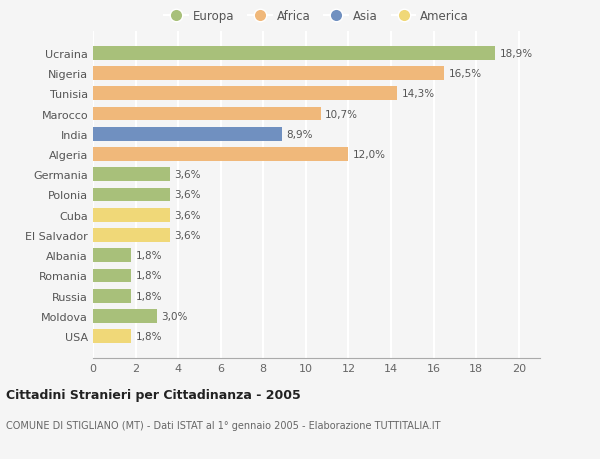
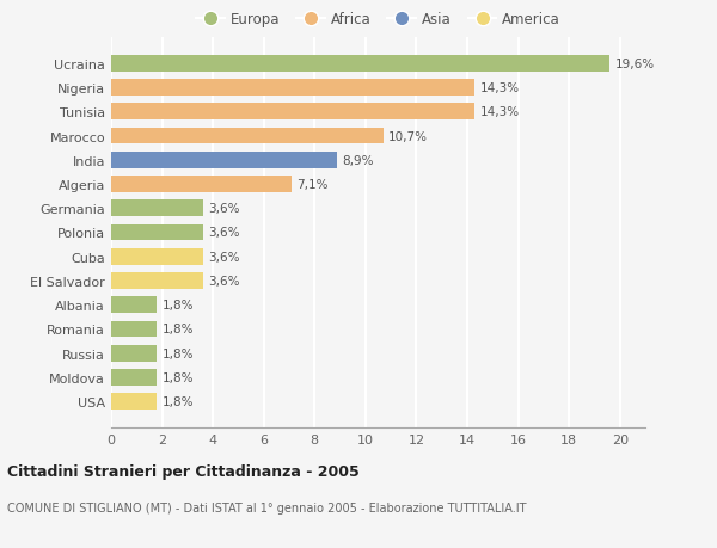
Ucraina: 18,9% -> 19,6%
Nigeria: 16,5% -> 14,3%
Algeria: 12,0% -> 7,1%
Moldova: 3,0% -> 1,8%
